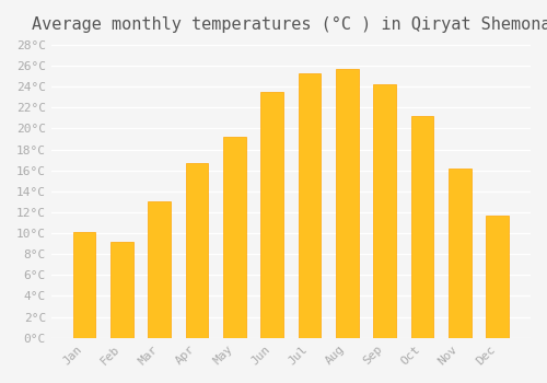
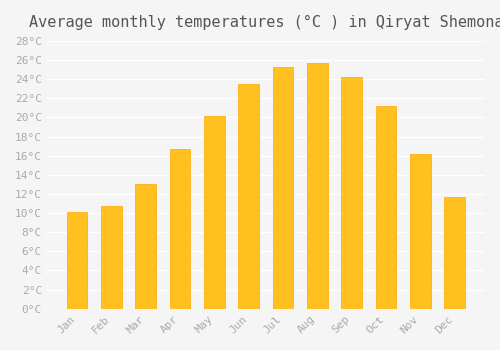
Feb: 9.2°C -> 10.7°C
May: 19.2°C -> 20.2°C
